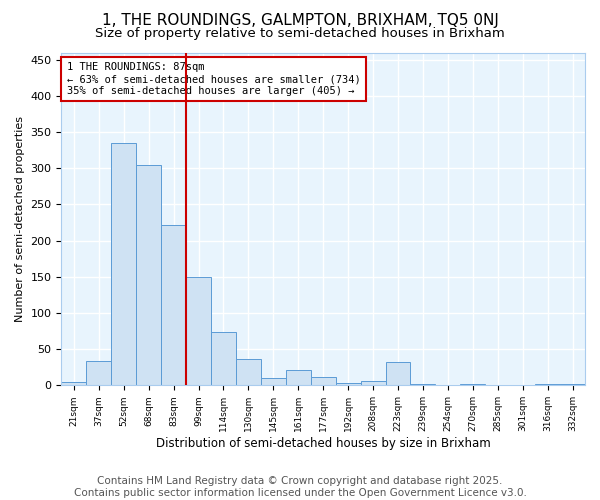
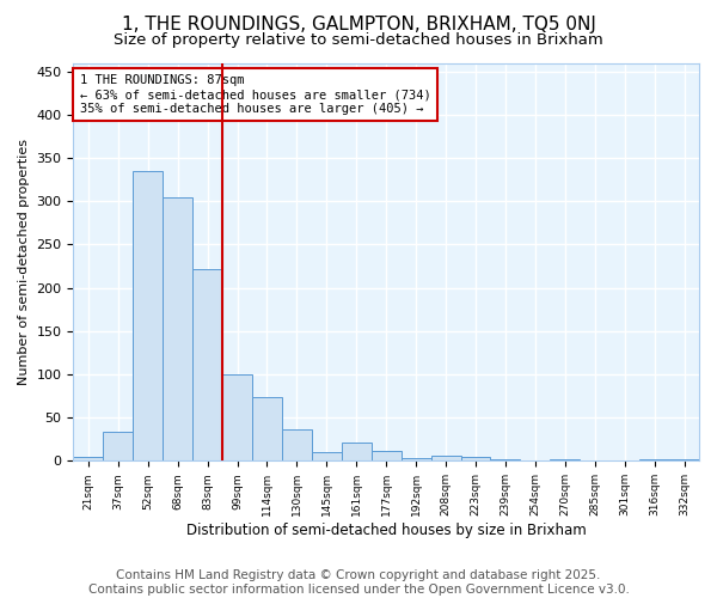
99sqm: 150 -> 100
223sqm: 32 -> 5
